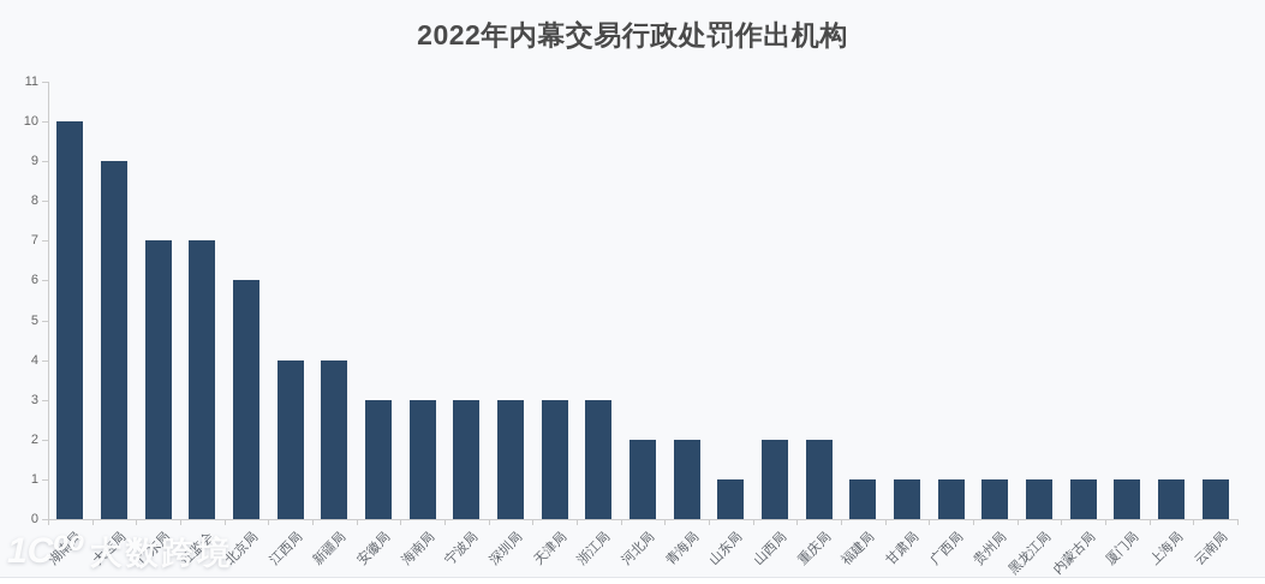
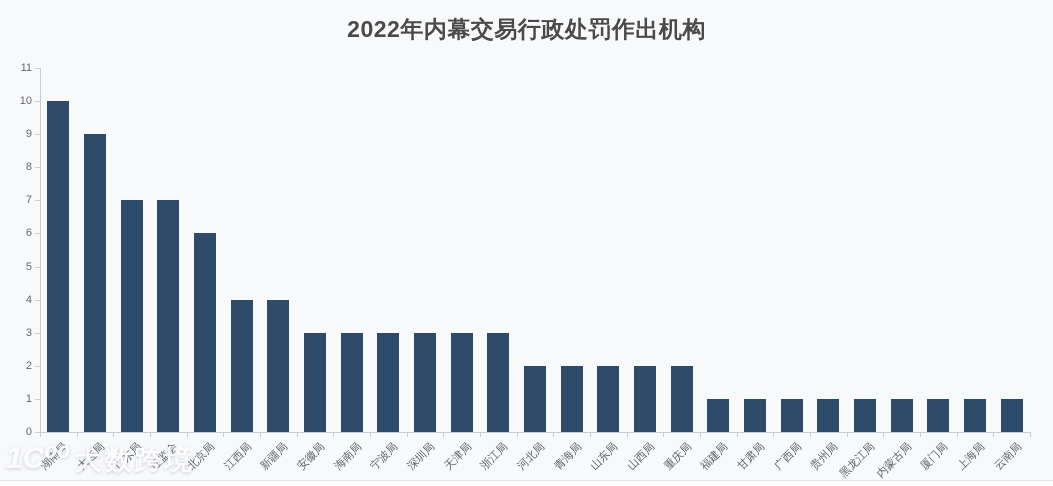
山东局: 1 -> 2
